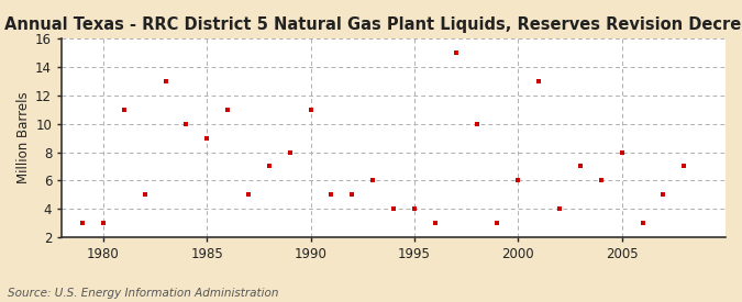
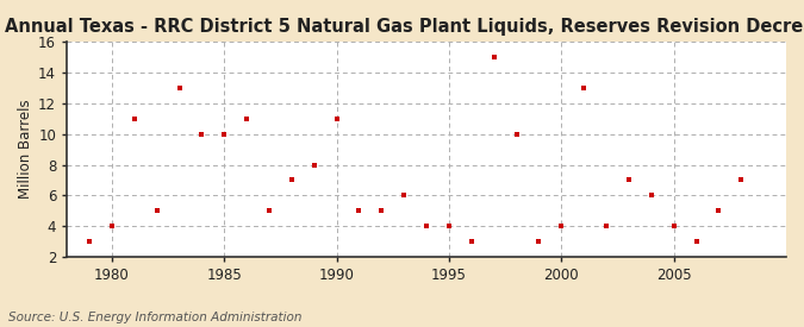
1980: 3 -> 4
1985: 9 -> 10
2000: 6 -> 4
2005: 8 -> 4
